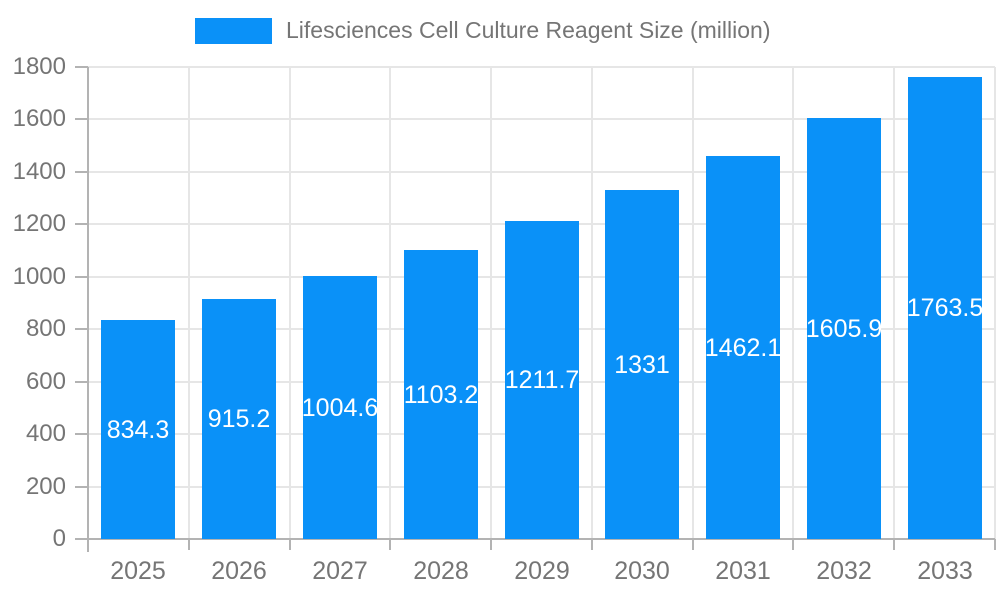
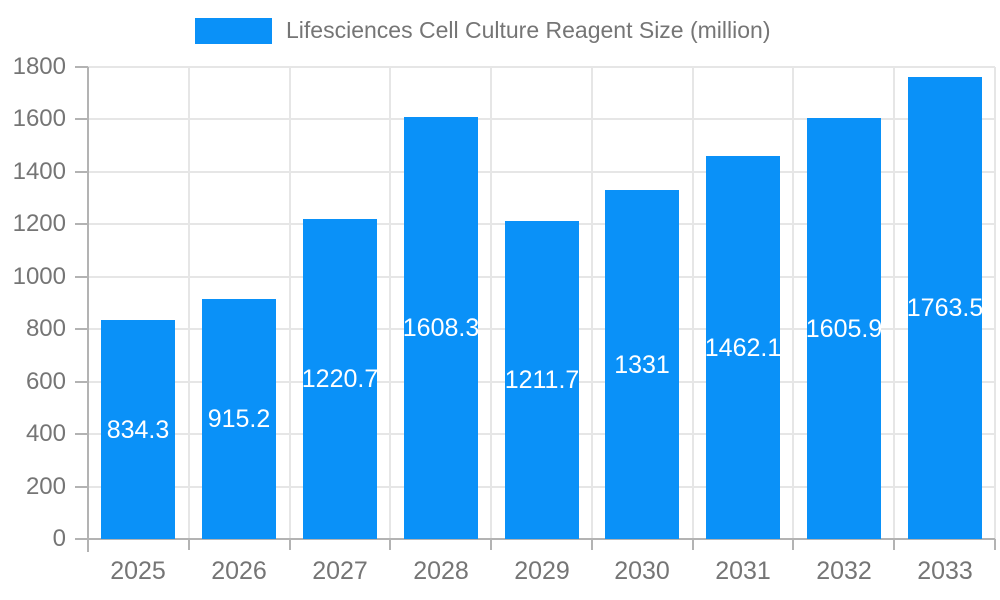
2027: 1004.6 -> 1220.7
2028: 1103.2 -> 1608.3
